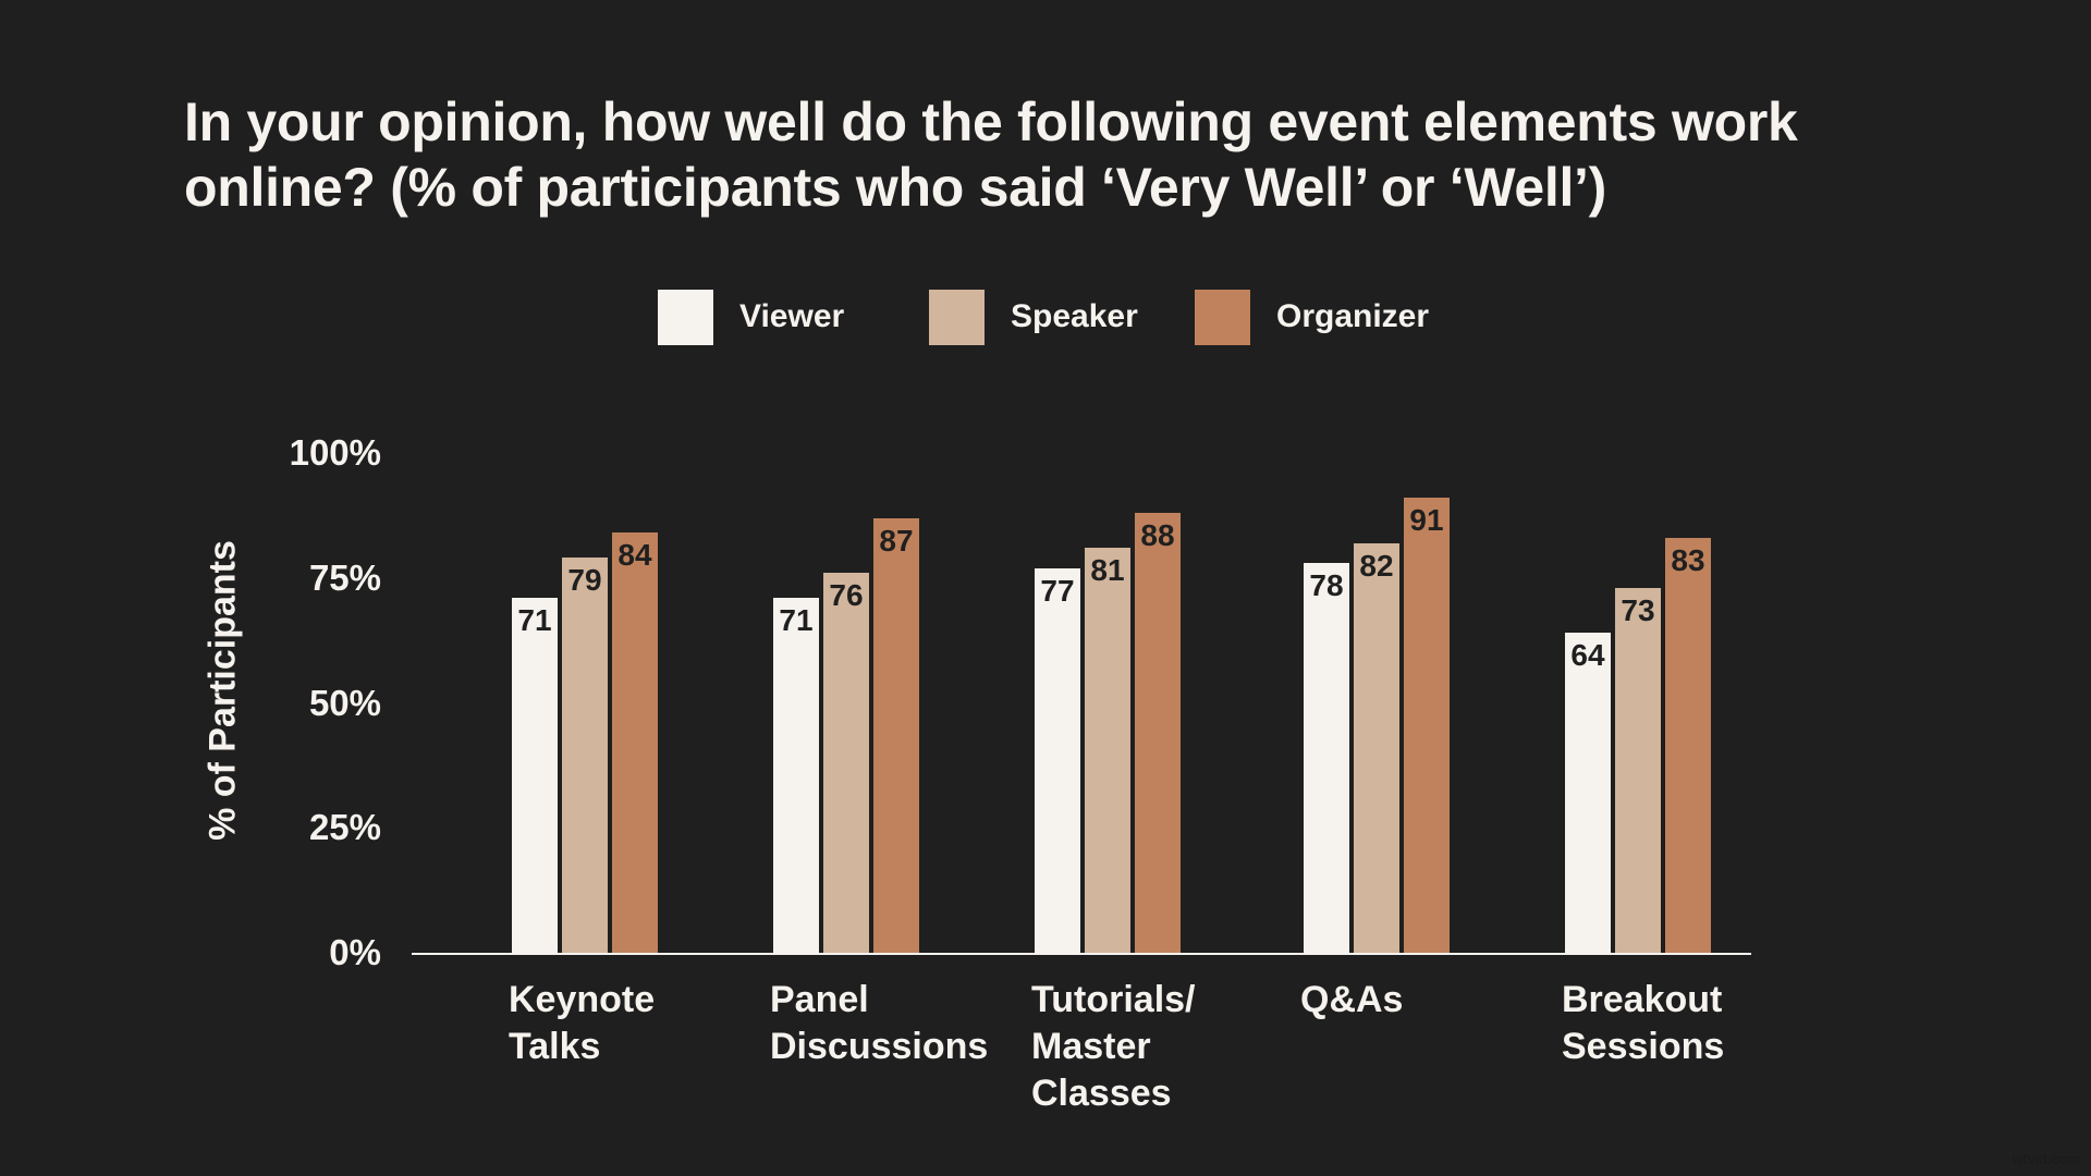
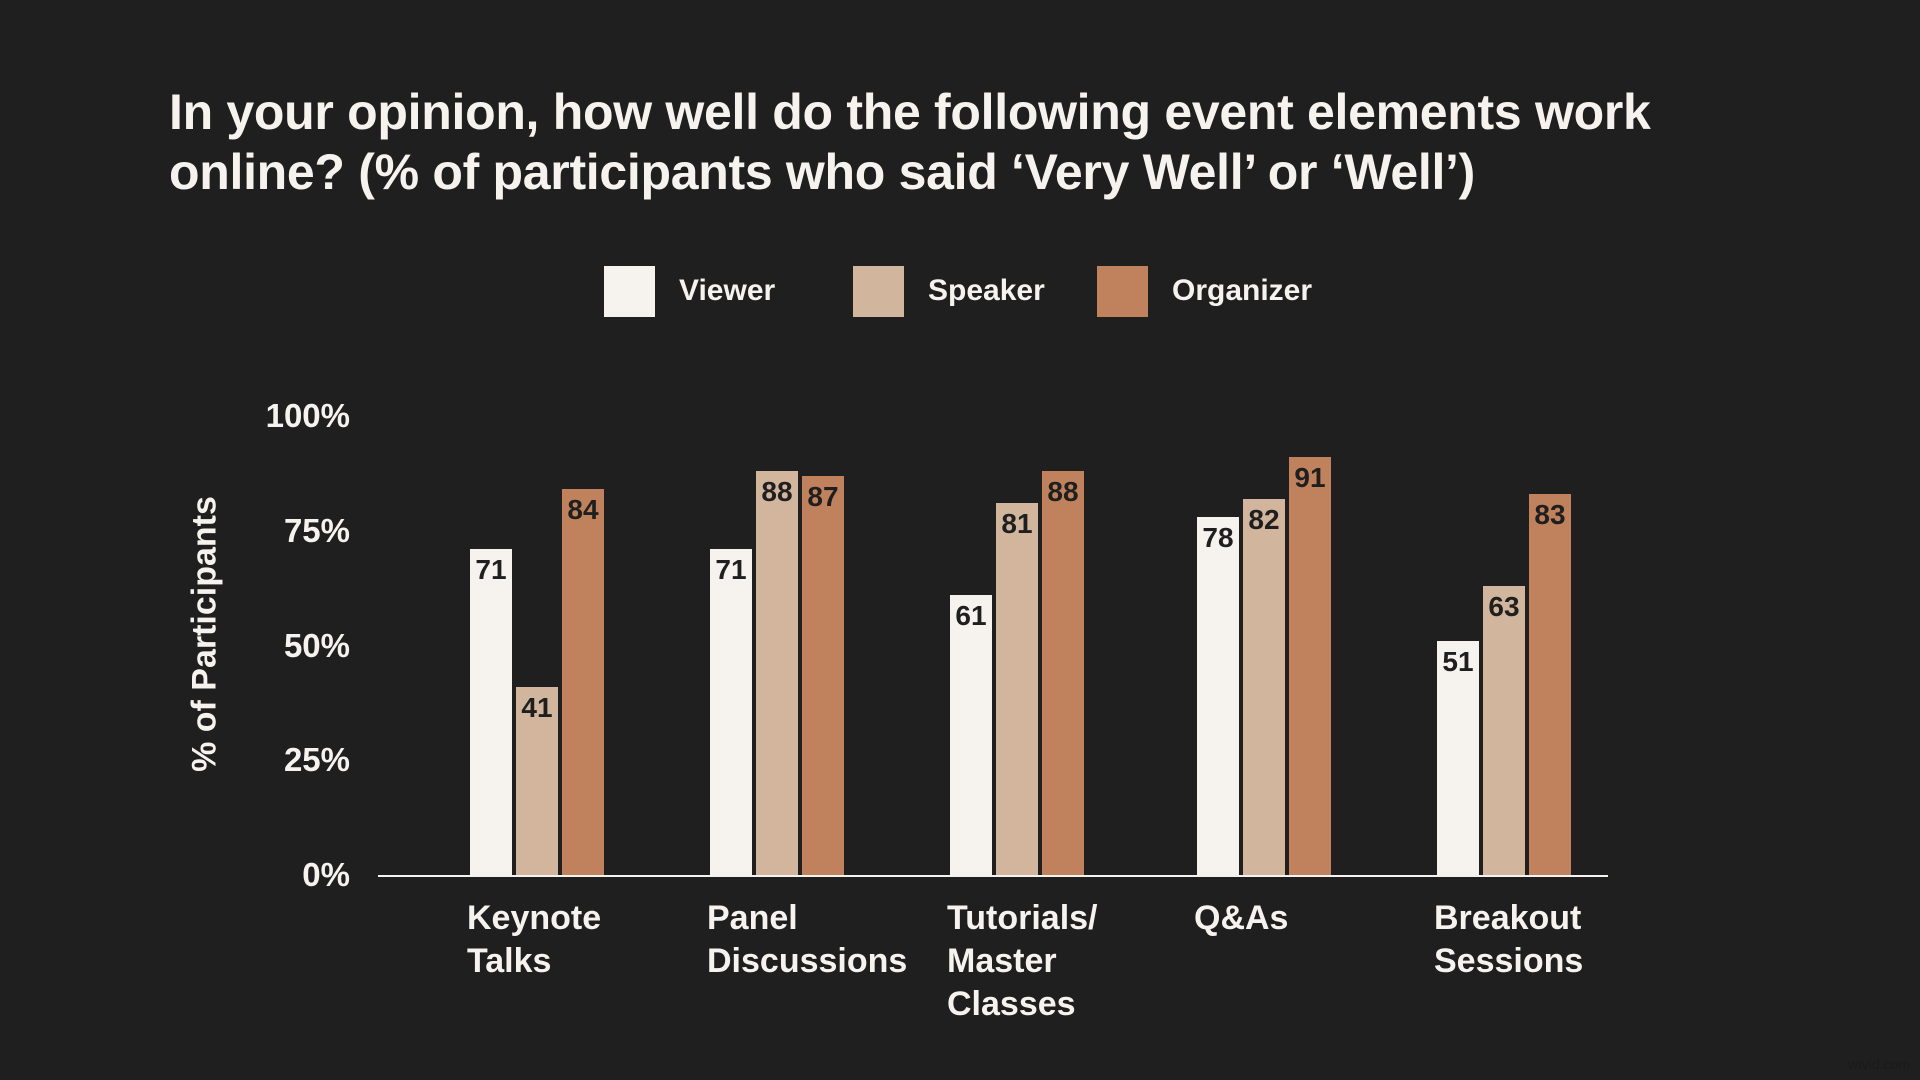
Speaker/Keynote Talks: 79 -> 41
Speaker/Panel Discussions: 76 -> 88
Viewer/Tutorials/ Master Classes: 77 -> 61
Viewer/Breakout Sessions: 64 -> 51
Speaker/Breakout Sessions: 73 -> 63
